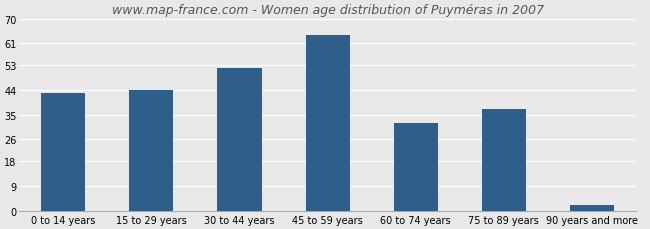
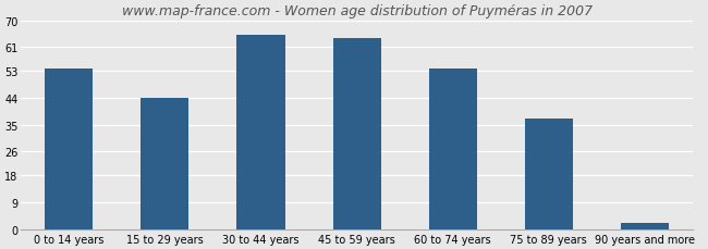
0 to 14 years: 43 -> 54
30 to 44 years: 52 -> 65
60 to 74 years: 32 -> 54
